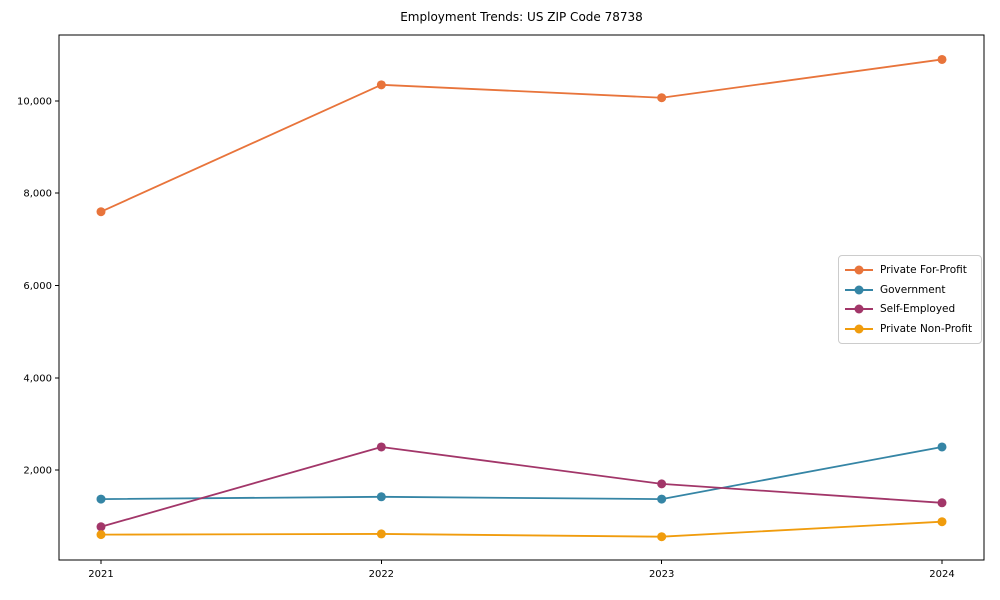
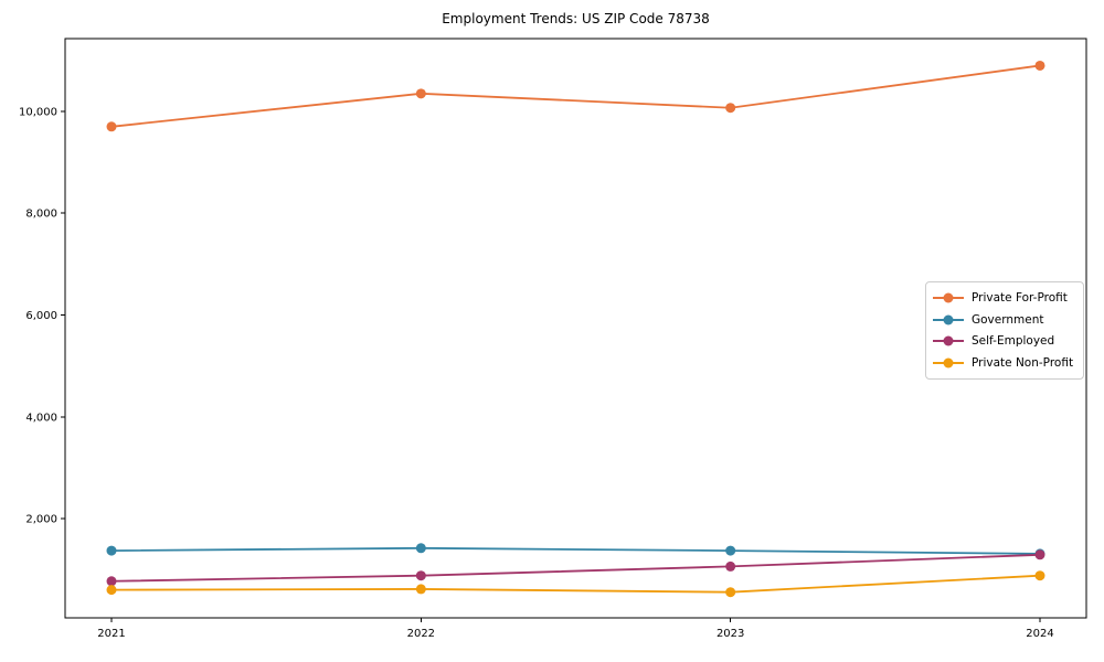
Private For-Profit/2021: 7600 -> 9700
Self-Employed/2022: 2500 -> 900
Self-Employed/2023: 1700 -> 1100
Government/2024: 2500 -> 1300
